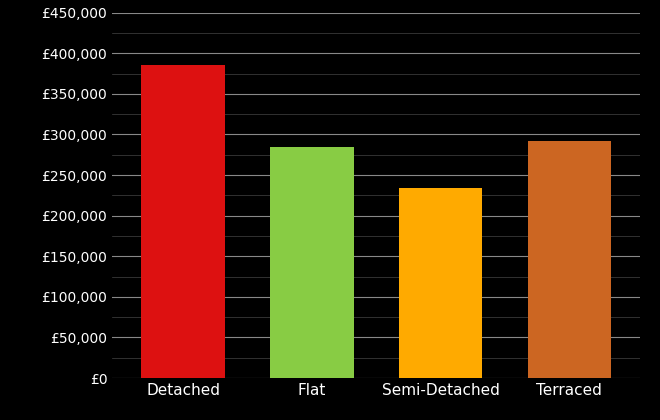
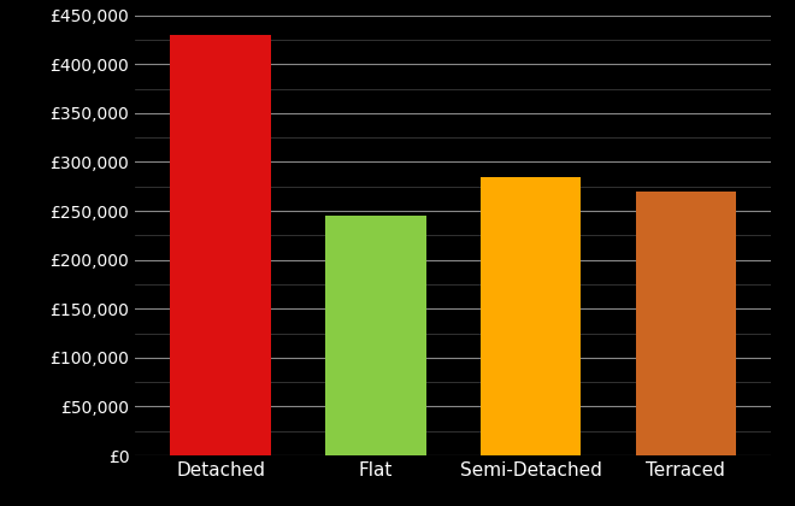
Detached: £386,000 -> £430,000
Flat: £284,000 -> £245,000
Semi-Detached: £234,000 -> £285,000
Terraced: £292,000 -> £270,000
